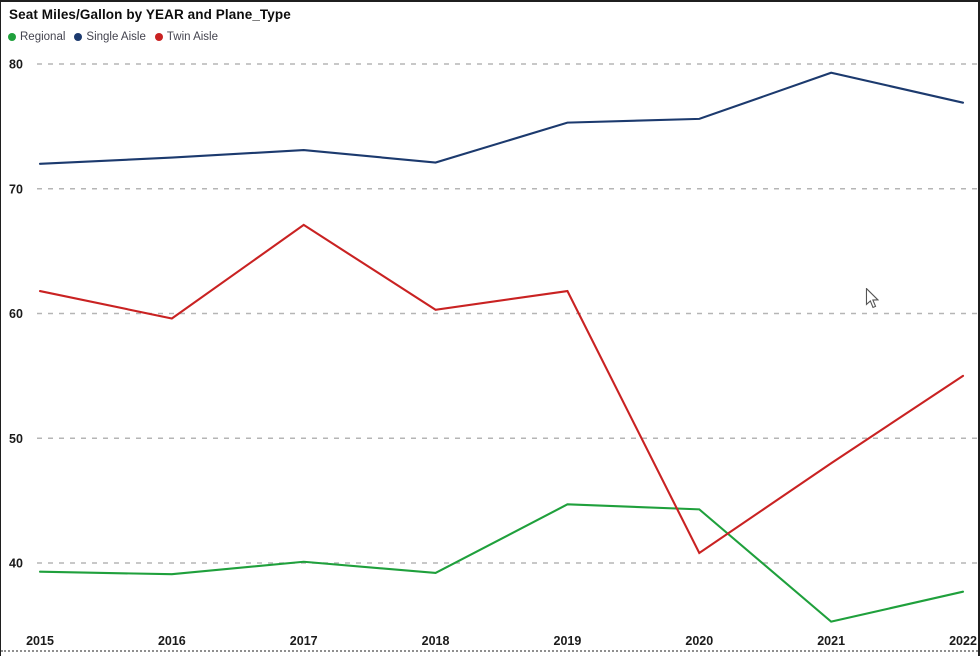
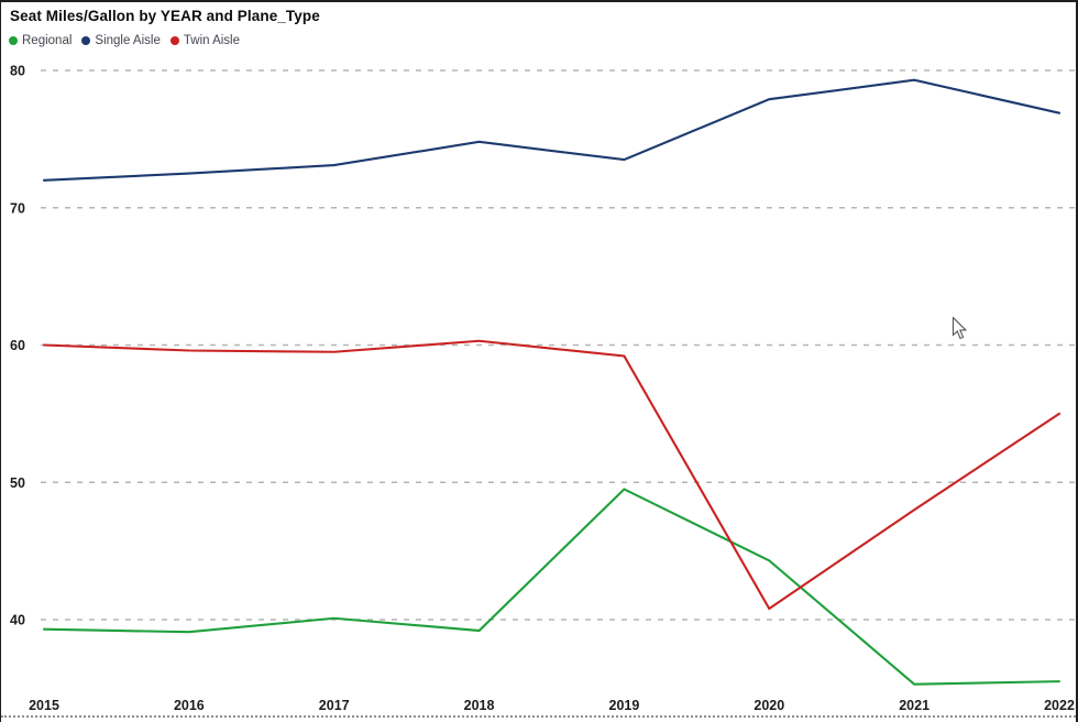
Twin Aisle/2015: 61.8 -> 60.0
Twin Aisle/2017: 67.1 -> 59.5
Single Aisle/2018: 72.1 -> 74.8
Regional/2019: 44.7 -> 49.5
Single Aisle/2019: 75.3 -> 73.5
Twin Aisle/2019: 61.8 -> 59.2
Single Aisle/2020: 75.6 -> 77.9
Regional/2022: 37.7 -> 35.5
